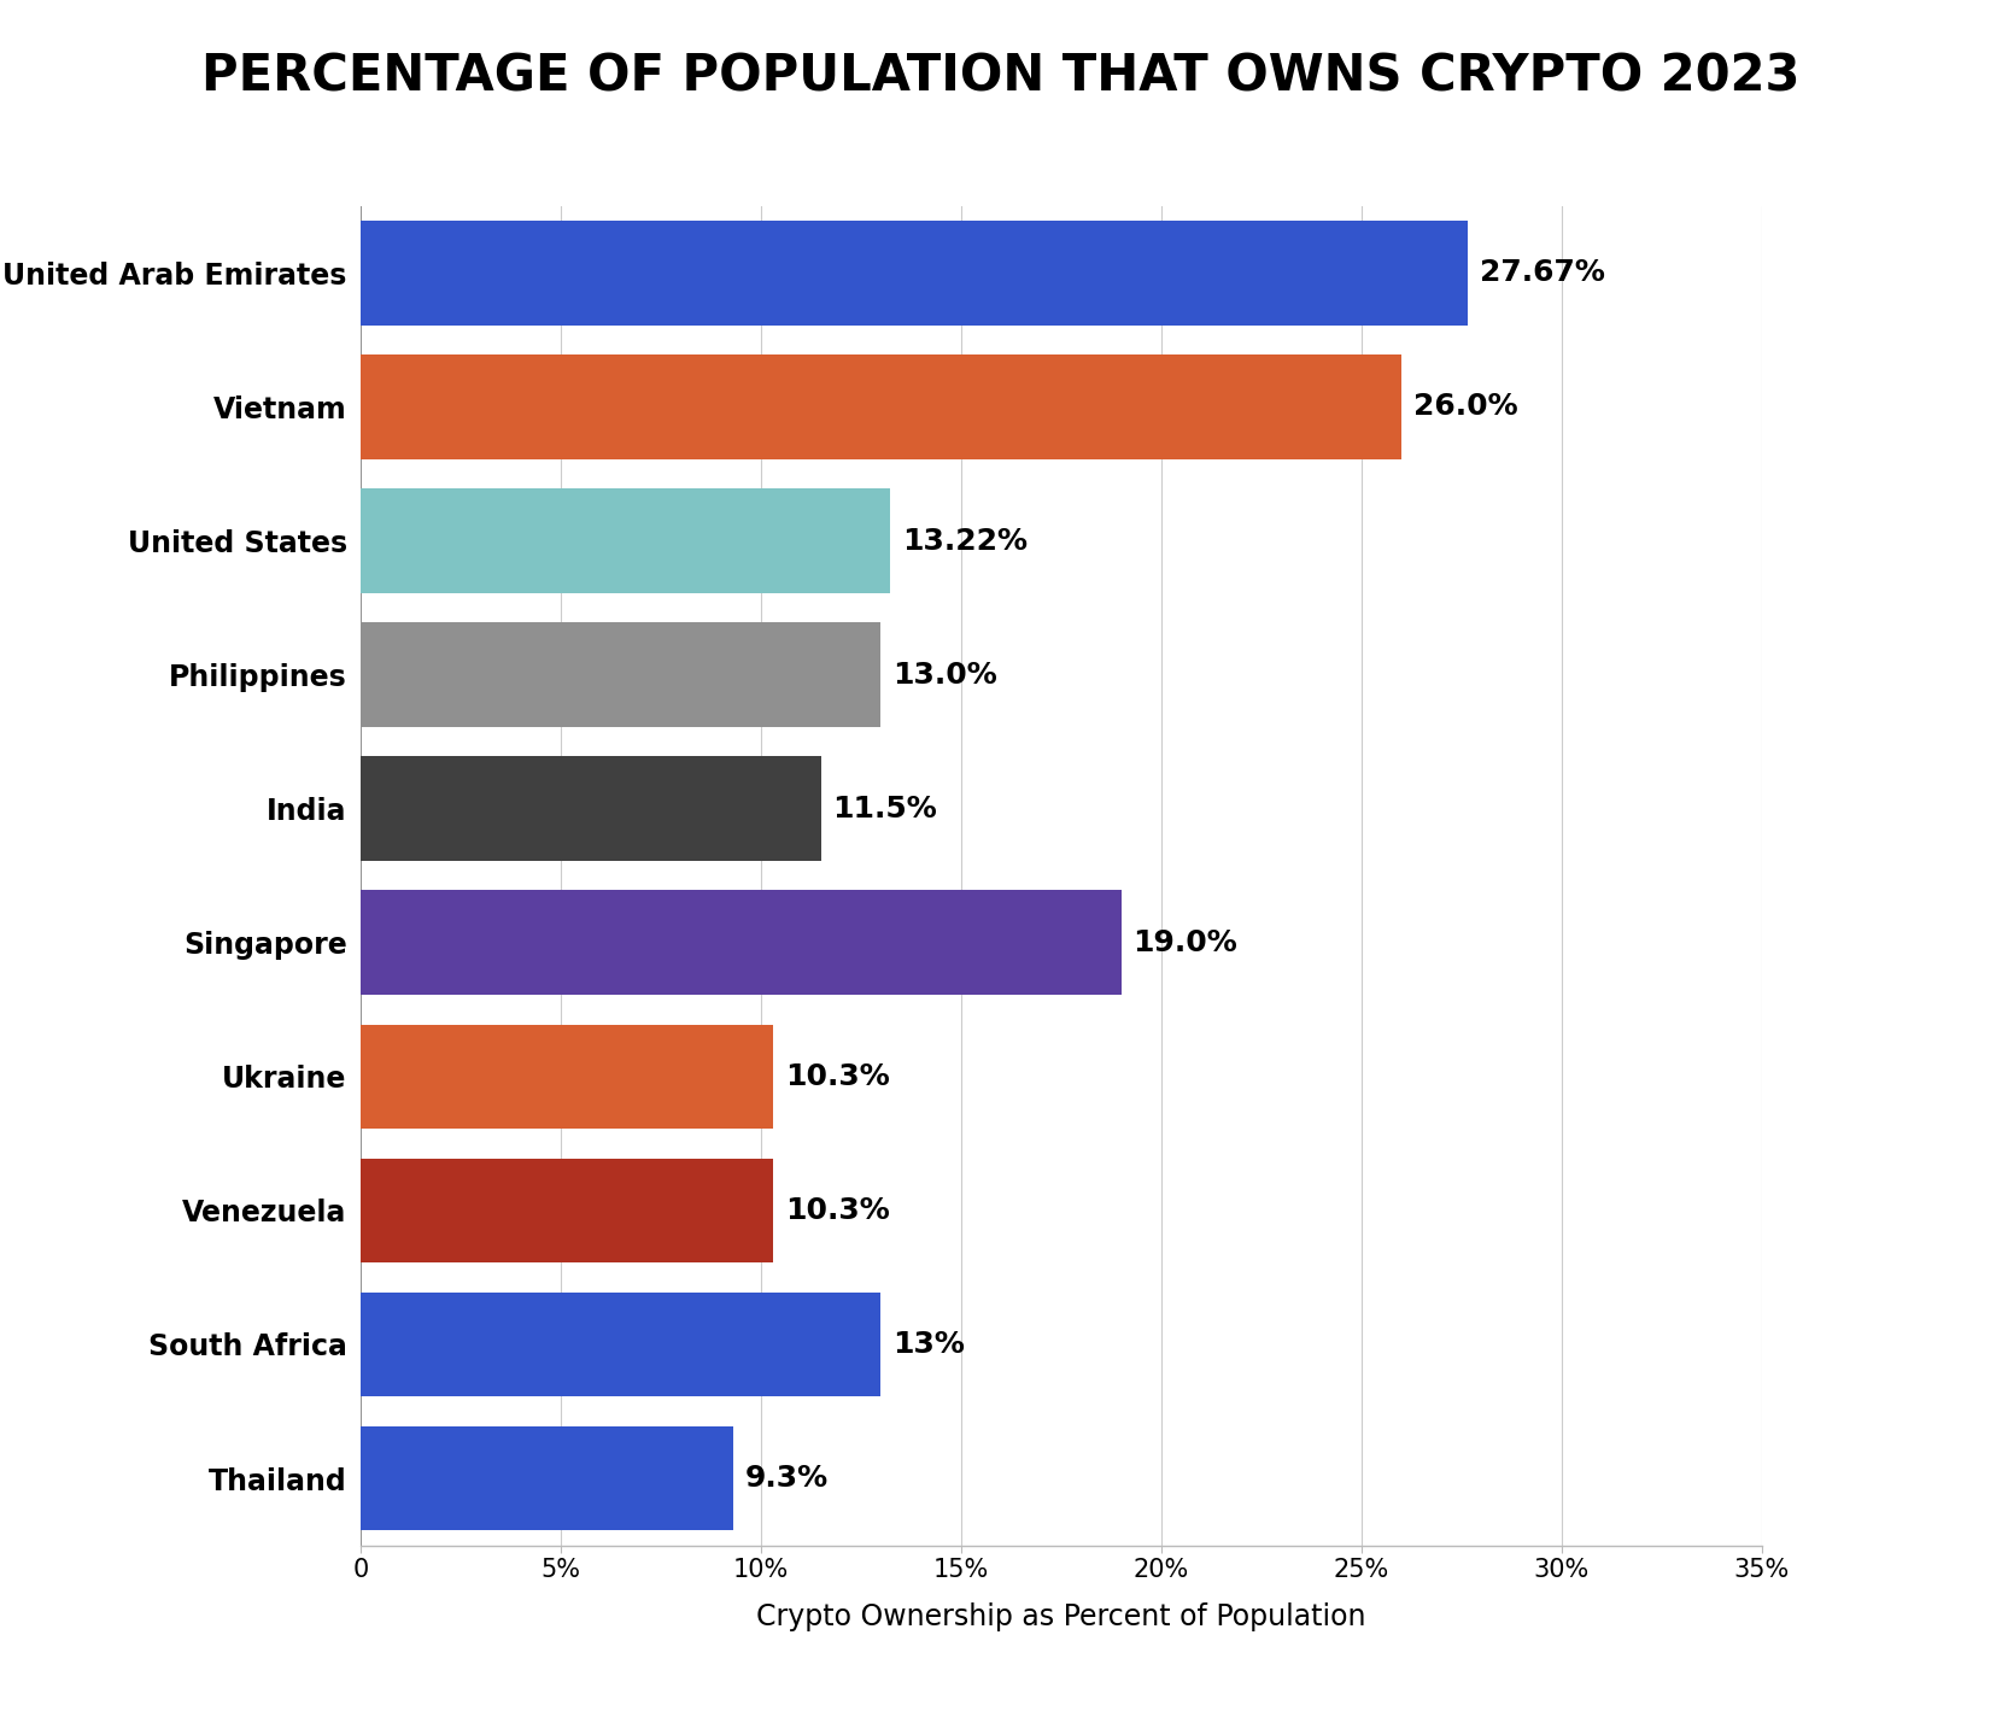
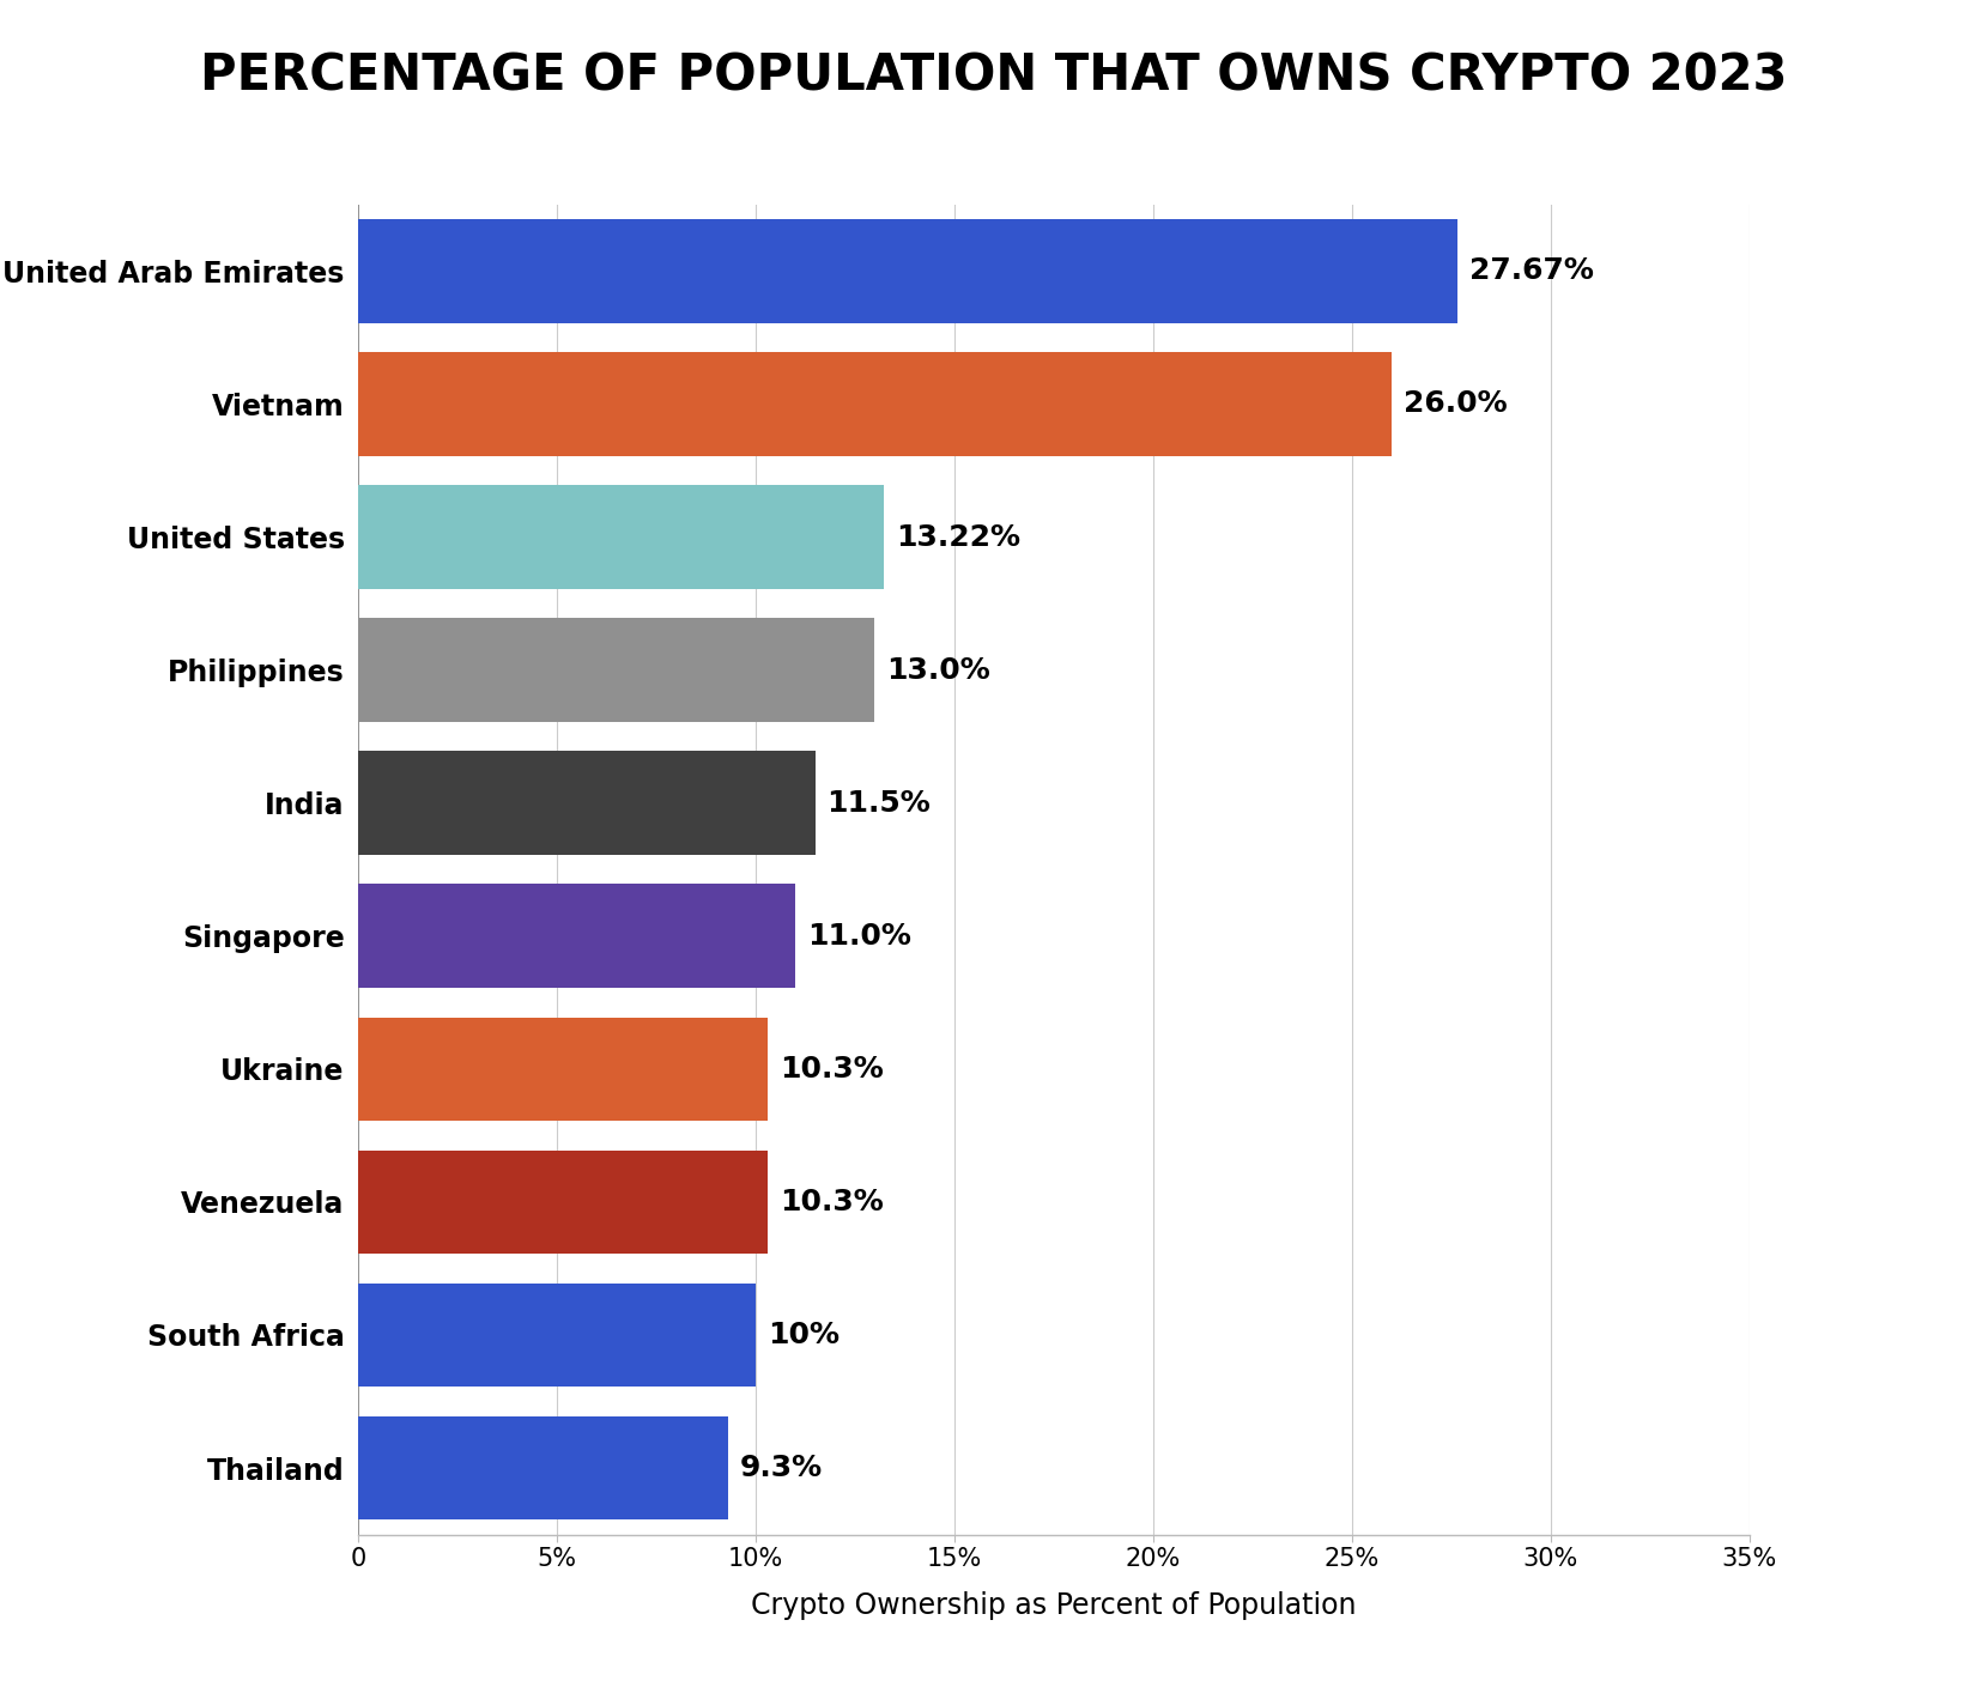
Singapore: 19.0% -> 11.0%
South Africa: 13% -> 10%
